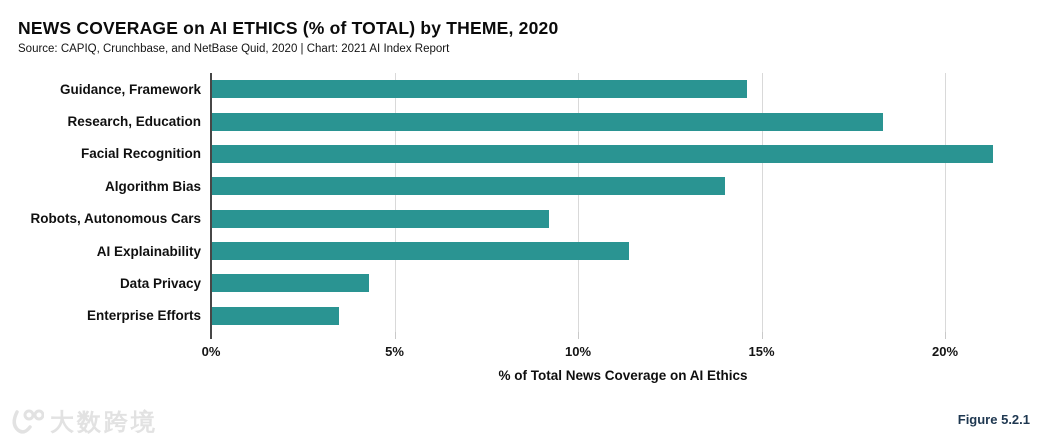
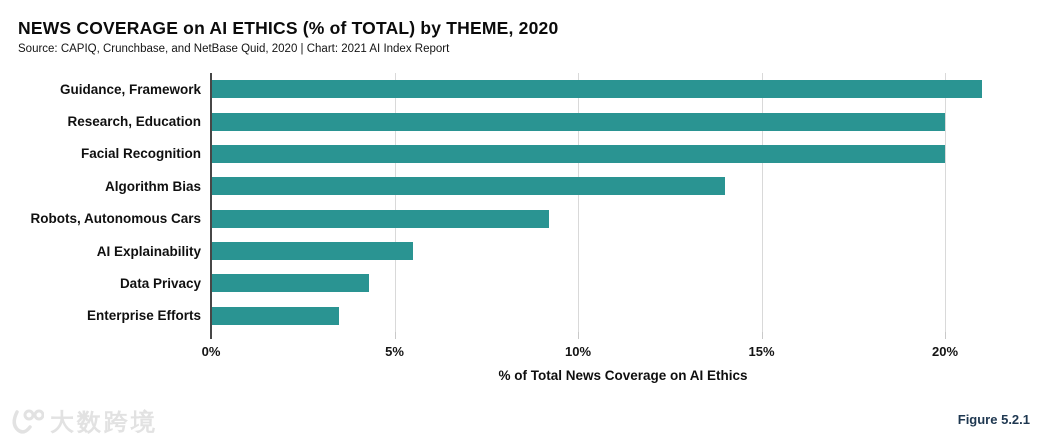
Guidance, Framework: 14.6% -> 21.0%
Research, Education: 18.3% -> 20.0%
Facial Recognition: 21.3% -> 20.0%
AI Explainability: 11.4% -> 5.5%
